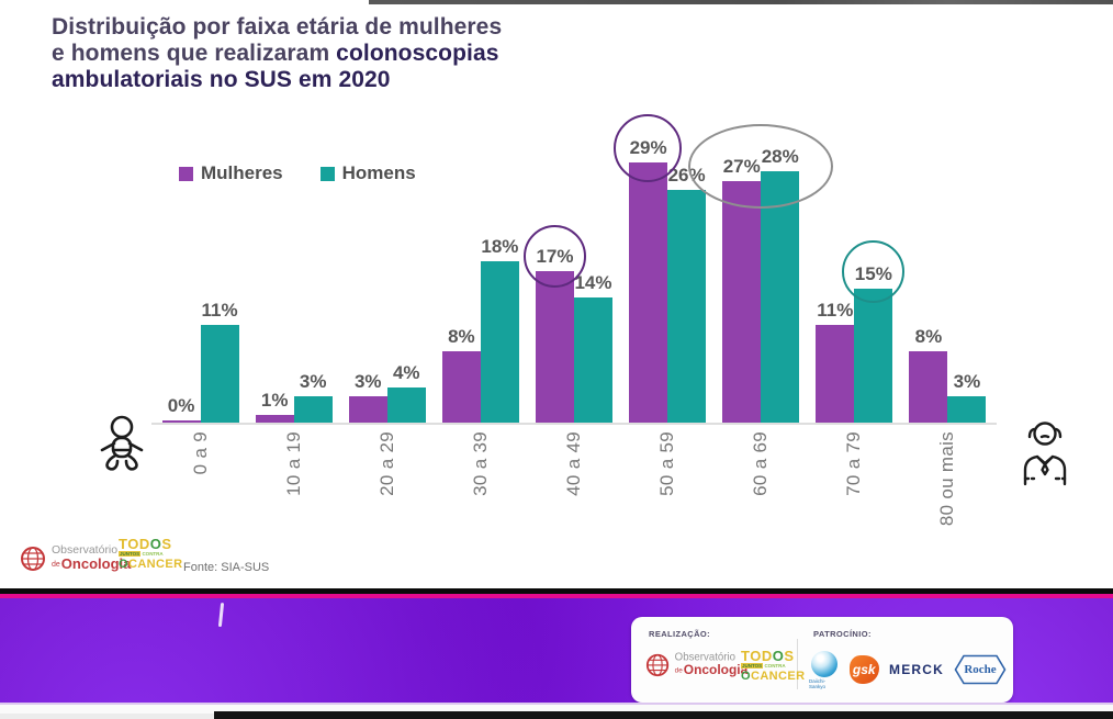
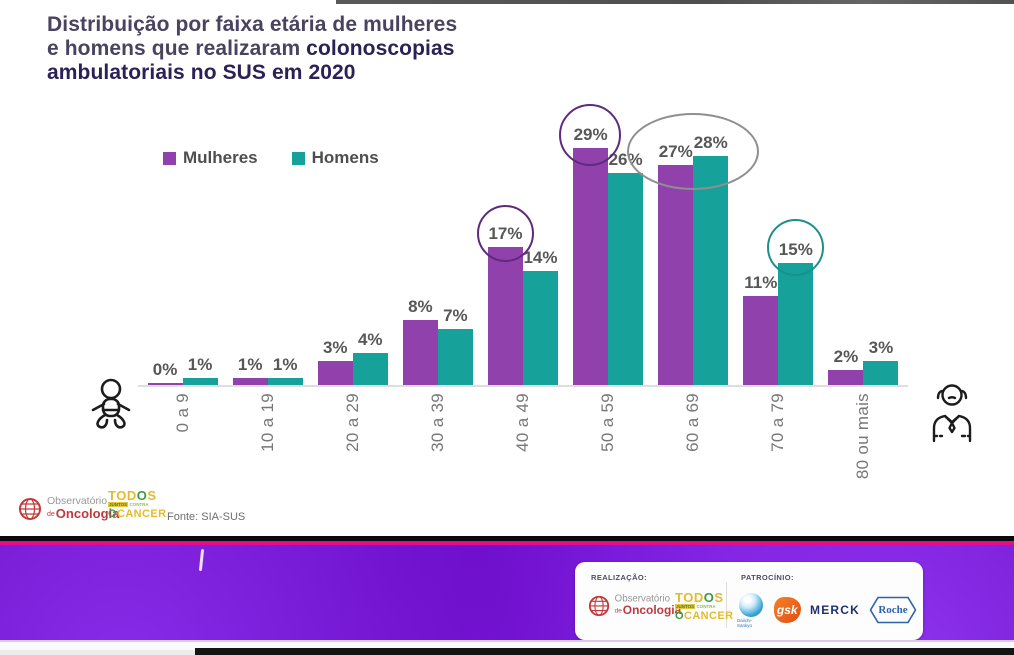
Homens/0 a 9: 11% -> 1%
Homens/10 a 19: 3% -> 1%
Homens/30 a 39: 18% -> 7%
Mulheres/80 ou mais: 8% -> 2%
